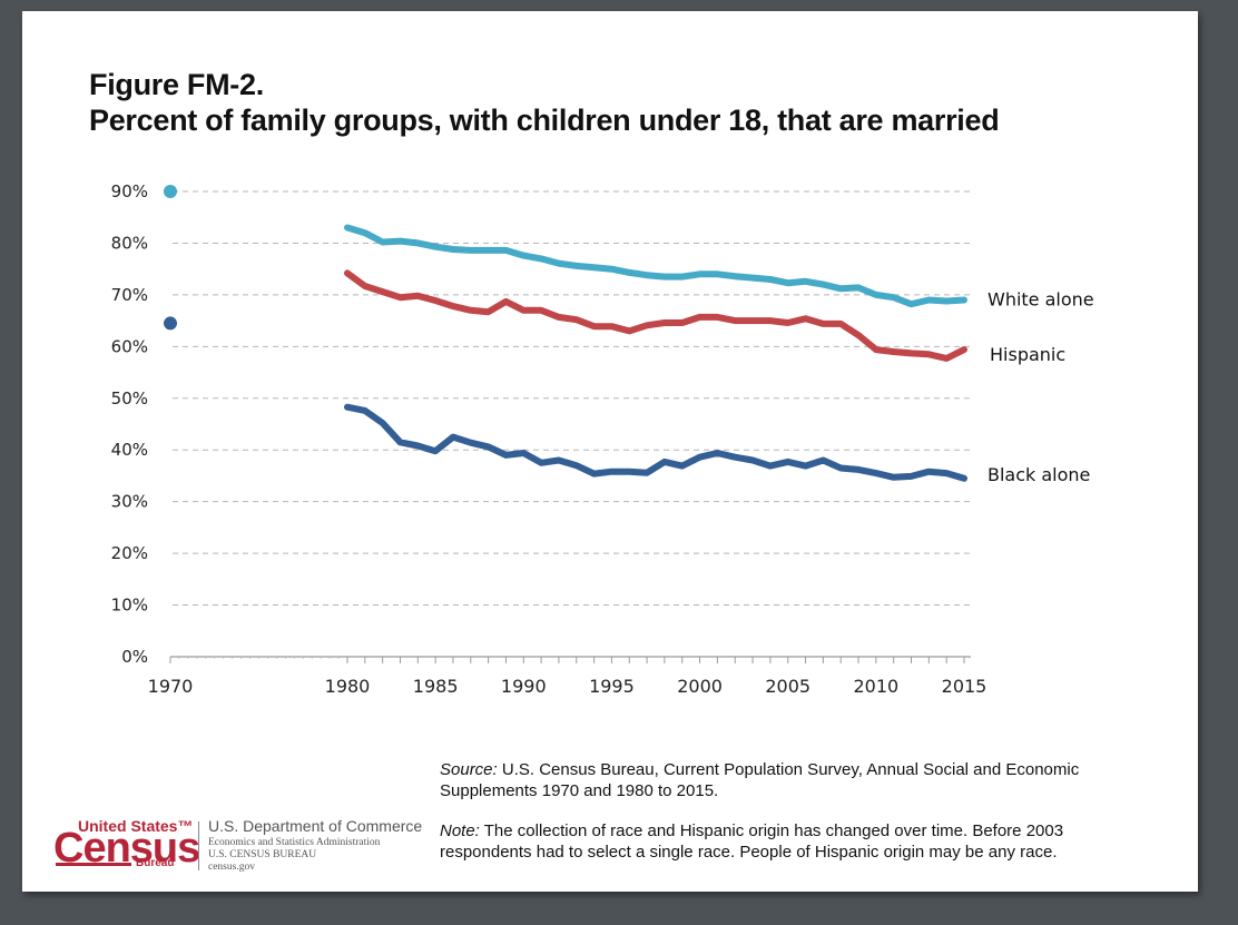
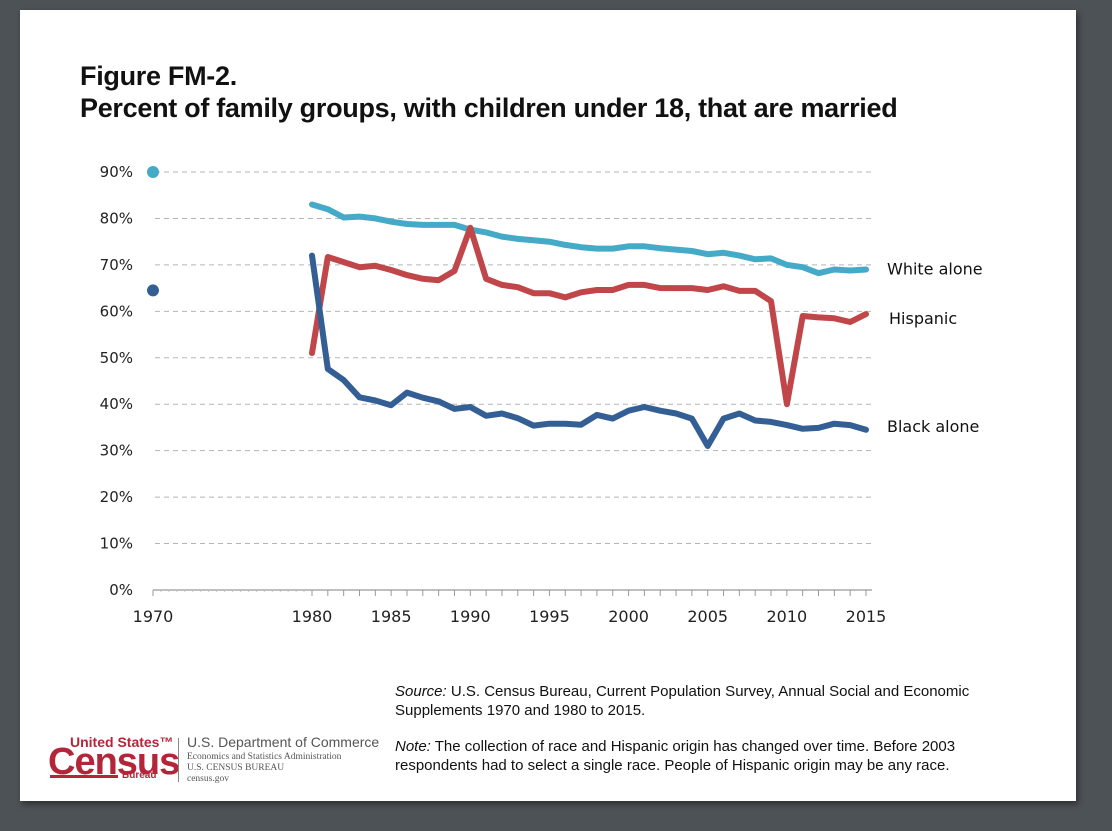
Hispanic/1980: 74% -> 51%
Black alone/1980: 48% -> 72%
Hispanic/1990: 67% -> 78%
Black alone/2005: 38% -> 31%
Hispanic/2010: 59% -> 40%
